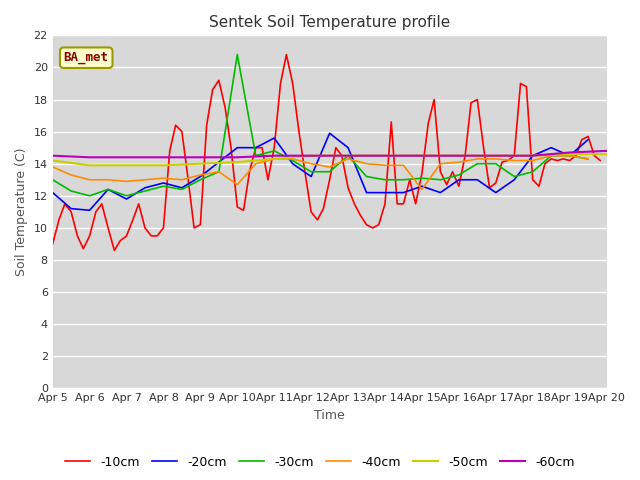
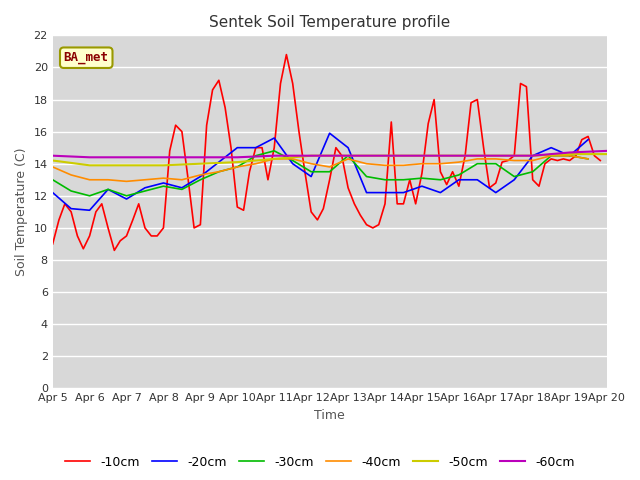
-30cm/Apr 10: 20.8 -> 13.8
-40cm/Apr 10: 12.7 -> 13.8
-40cm/Apr 15: 12.4 -> 14.0
